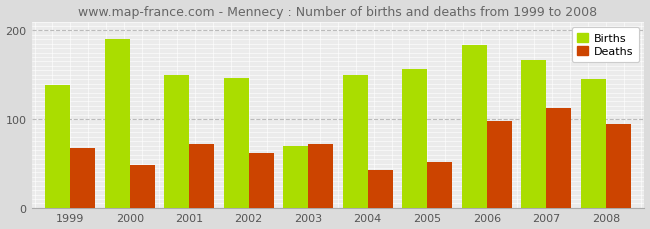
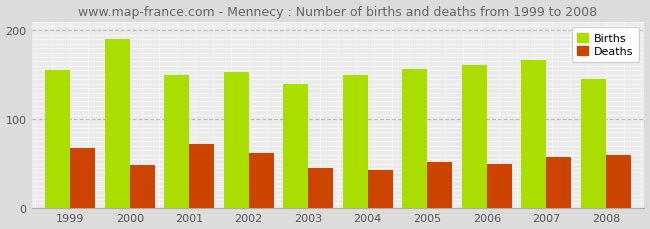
Births/1999: 138 -> 155
Births/2002: 146 -> 153
Births/2003: 70 -> 140
Deaths/2003: 72 -> 45
Births/2006: 184 -> 161
Deaths/2006: 98 -> 50
Deaths/2007: 112 -> 57
Deaths/2008: 94 -> 60
